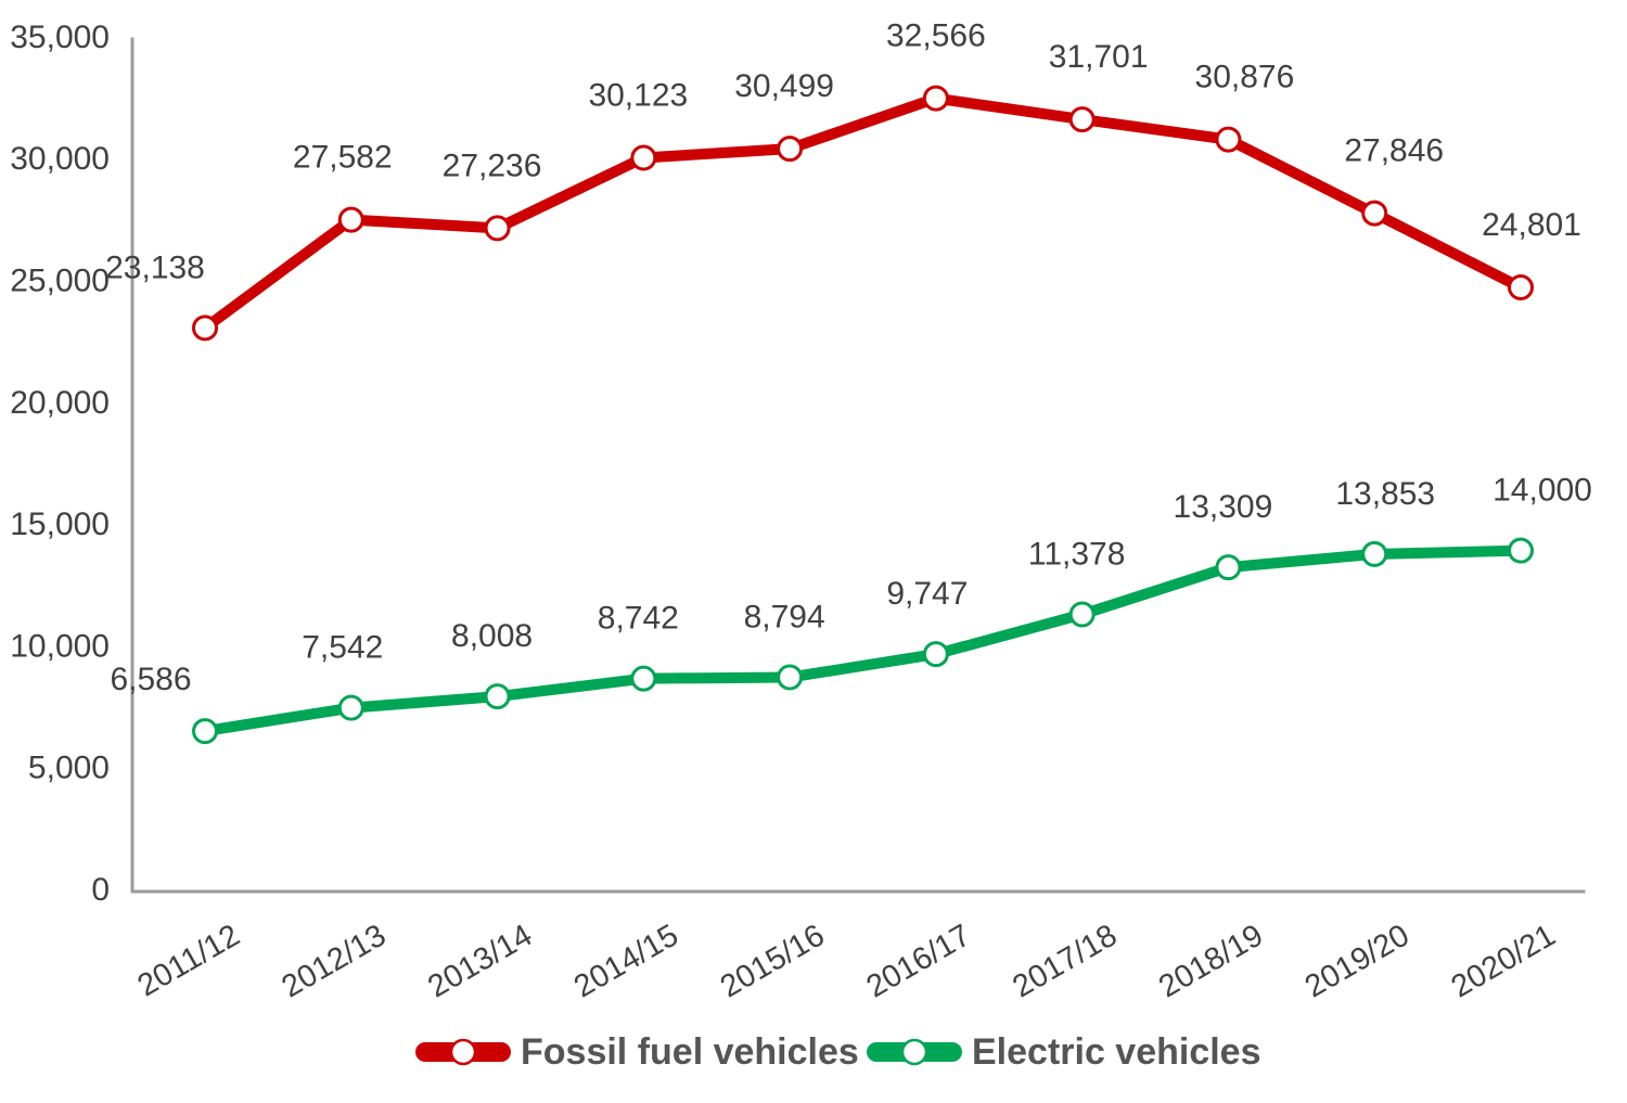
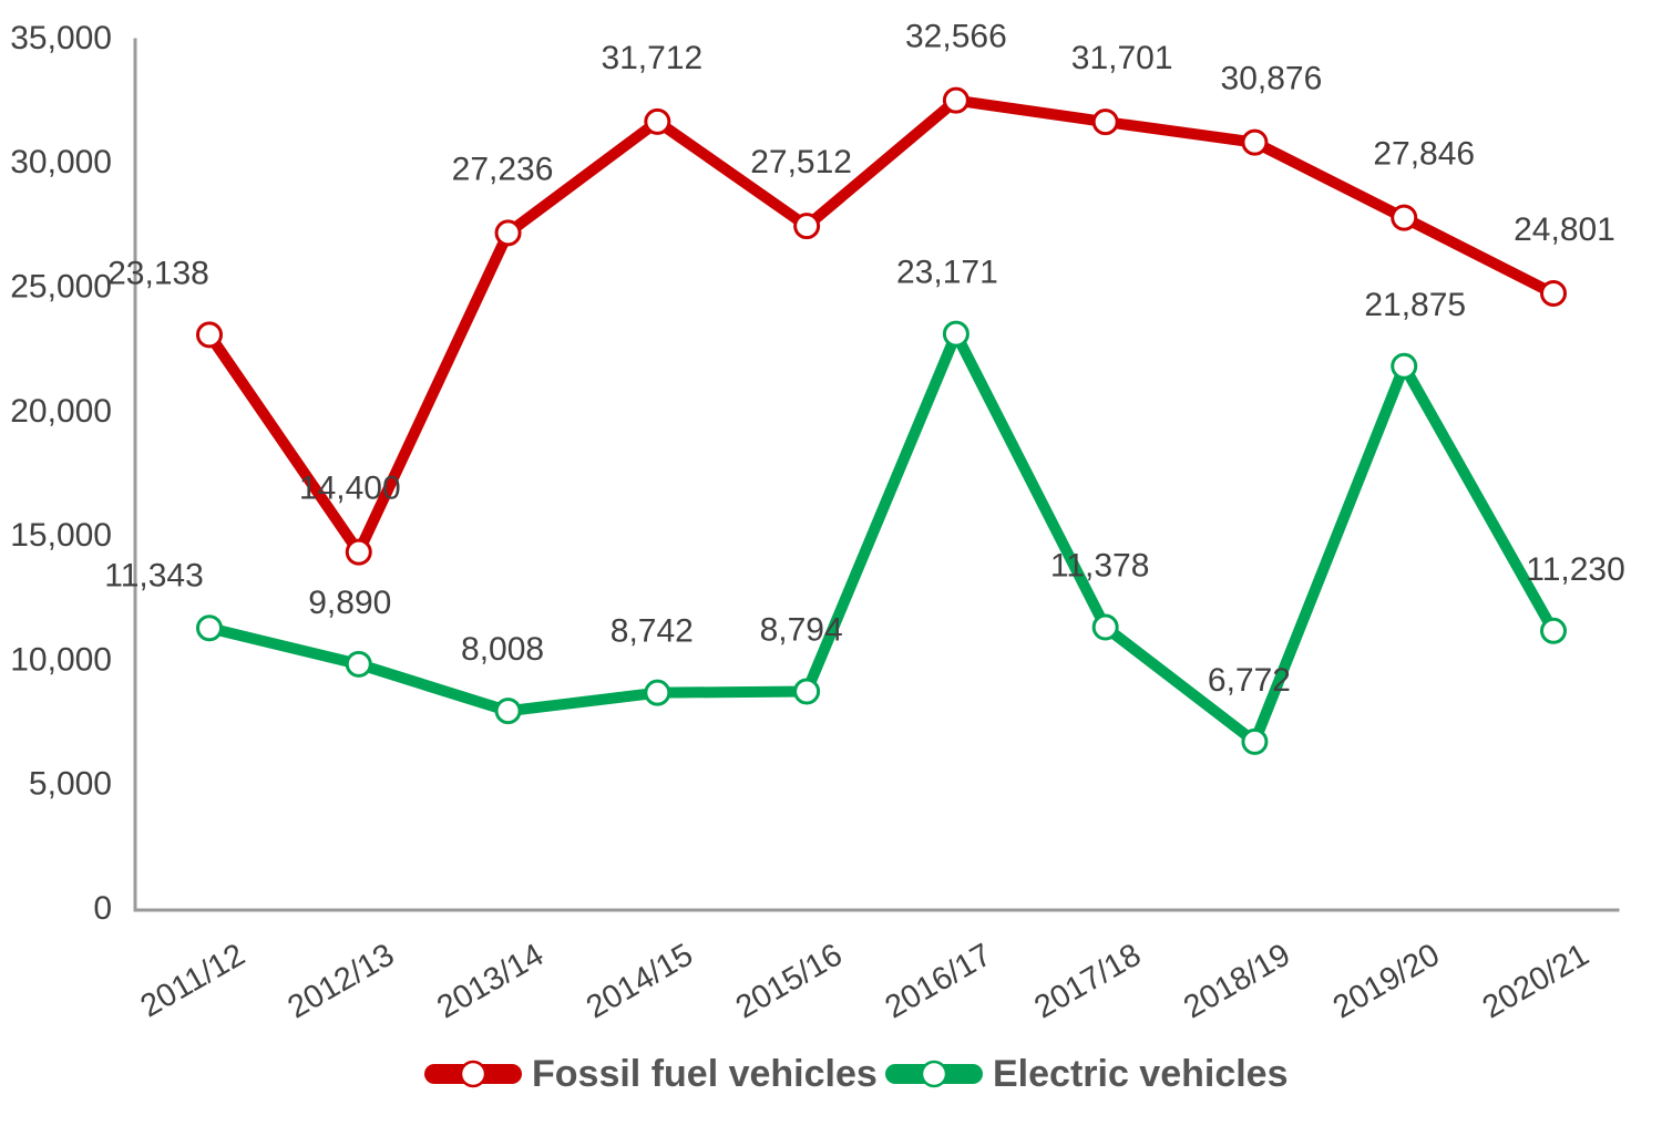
Electric vehicles/2011/12: 6,586 -> 11,343
Fossil fuel vehicles/2012/13: 27,582 -> 14,400
Electric vehicles/2012/13: 7,542 -> 9,890
Fossil fuel vehicles/2014/15: 30,123 -> 31,712
Fossil fuel vehicles/2015/16: 30,499 -> 27,512
Electric vehicles/2016/17: 9,747 -> 23,171
Electric vehicles/2018/19: 13,309 -> 6,772
Electric vehicles/2019/20: 13,853 -> 21,875
Electric vehicles/2020/21: 14,000 -> 11,230
